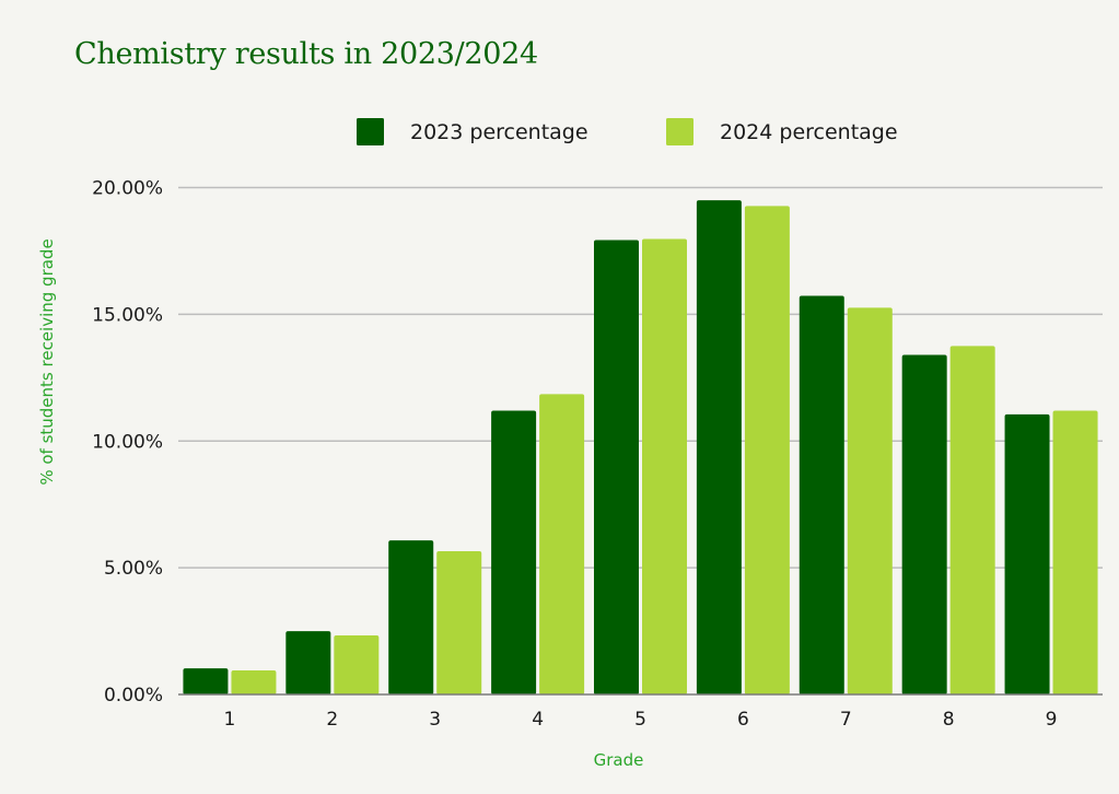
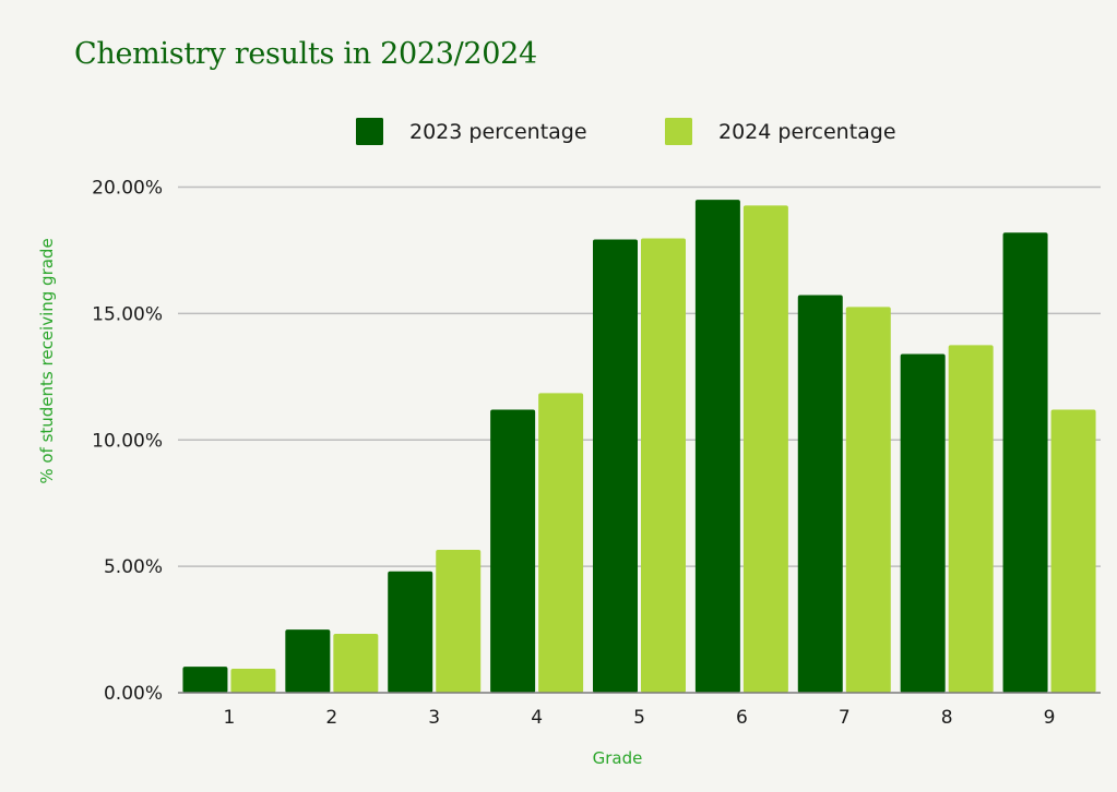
2023 percentage/3: 6.1% -> 4.8%
2023 percentage/9: 11.1% -> 18.2%
